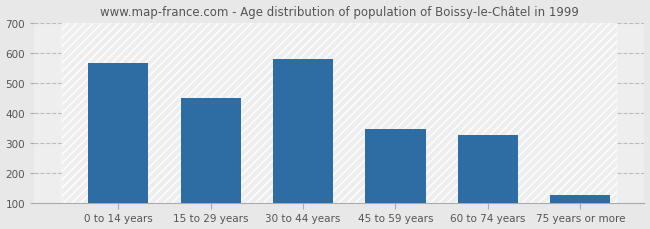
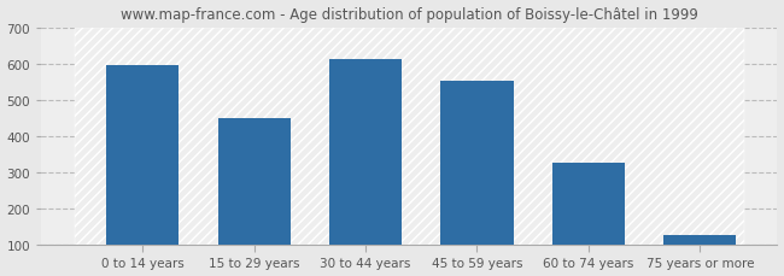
0 to 14 years: 565 -> 597
30 to 44 years: 580 -> 614
45 to 59 years: 345 -> 554
